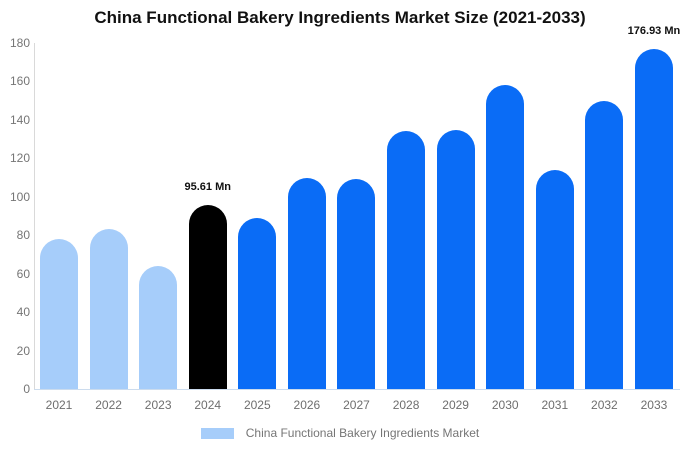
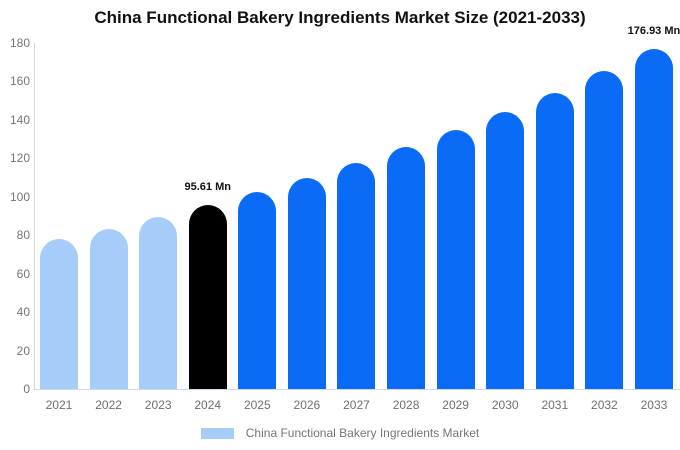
2023: 64 -> 89
2025: 89 -> 102
2027: 109 -> 117
2028: 134 -> 126
2030: 158 -> 144
2031: 114 -> 154
2032: 150 -> 165
